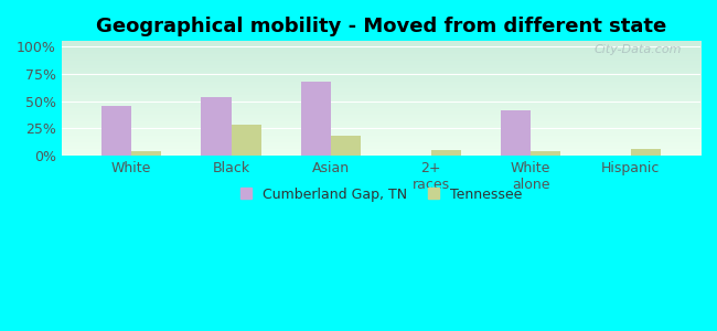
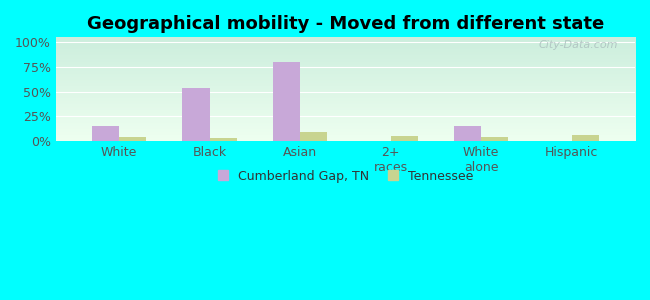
Cumberland Gap, TN/White: 46% -> 15%
Tennessee/Black: 28% -> 3%
Cumberland Gap, TN/Asian: 68% -> 80%
Tennessee/Asian: 18% -> 9%
Cumberland Gap, TN/White alone: 42% -> 15%
